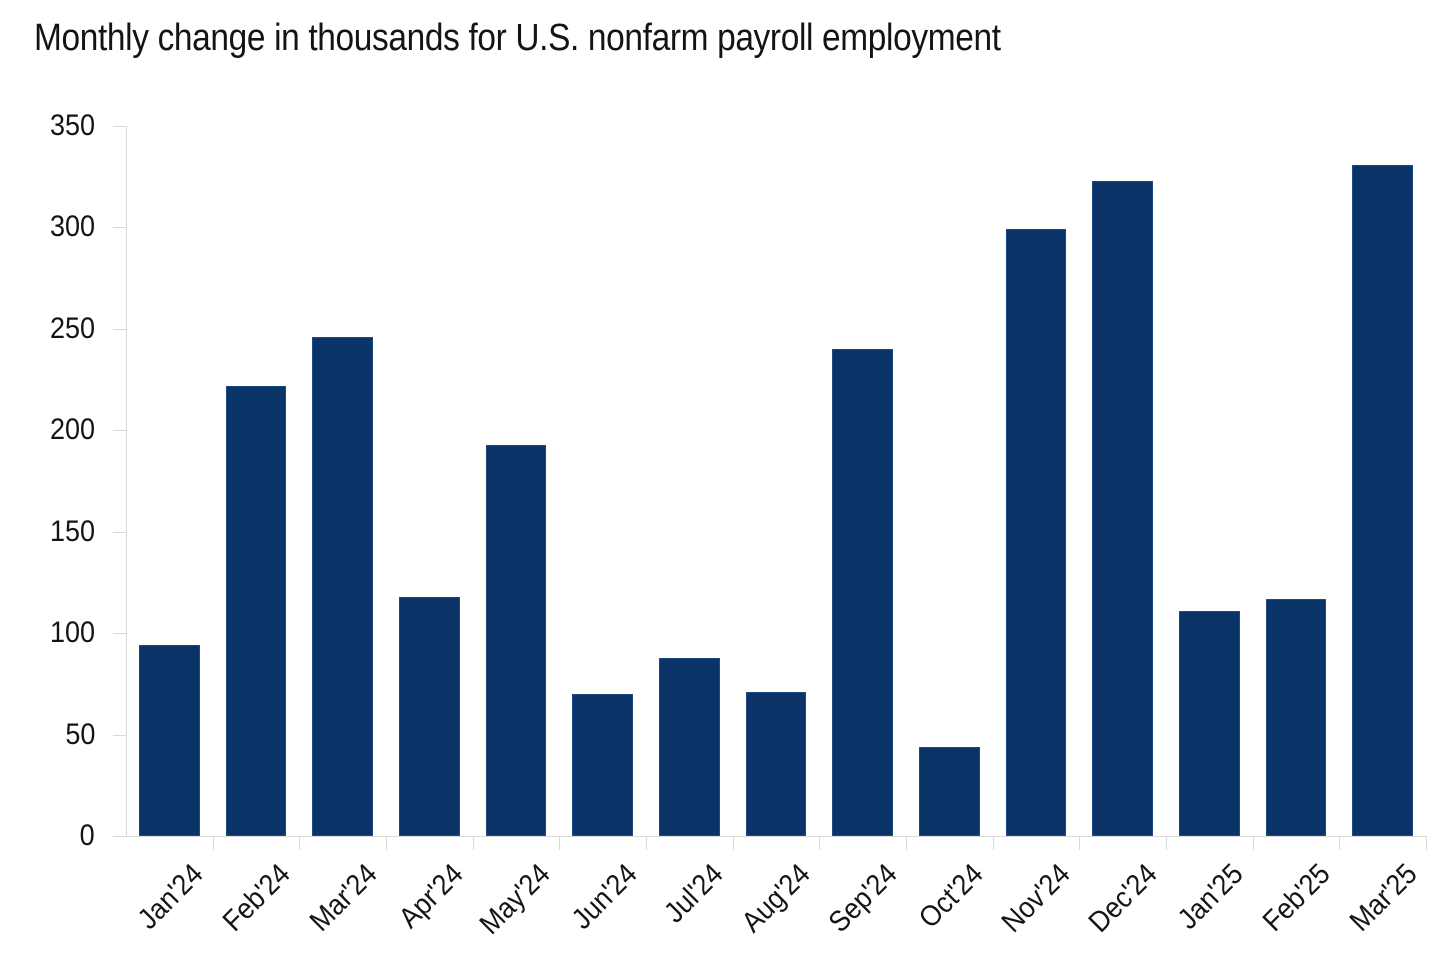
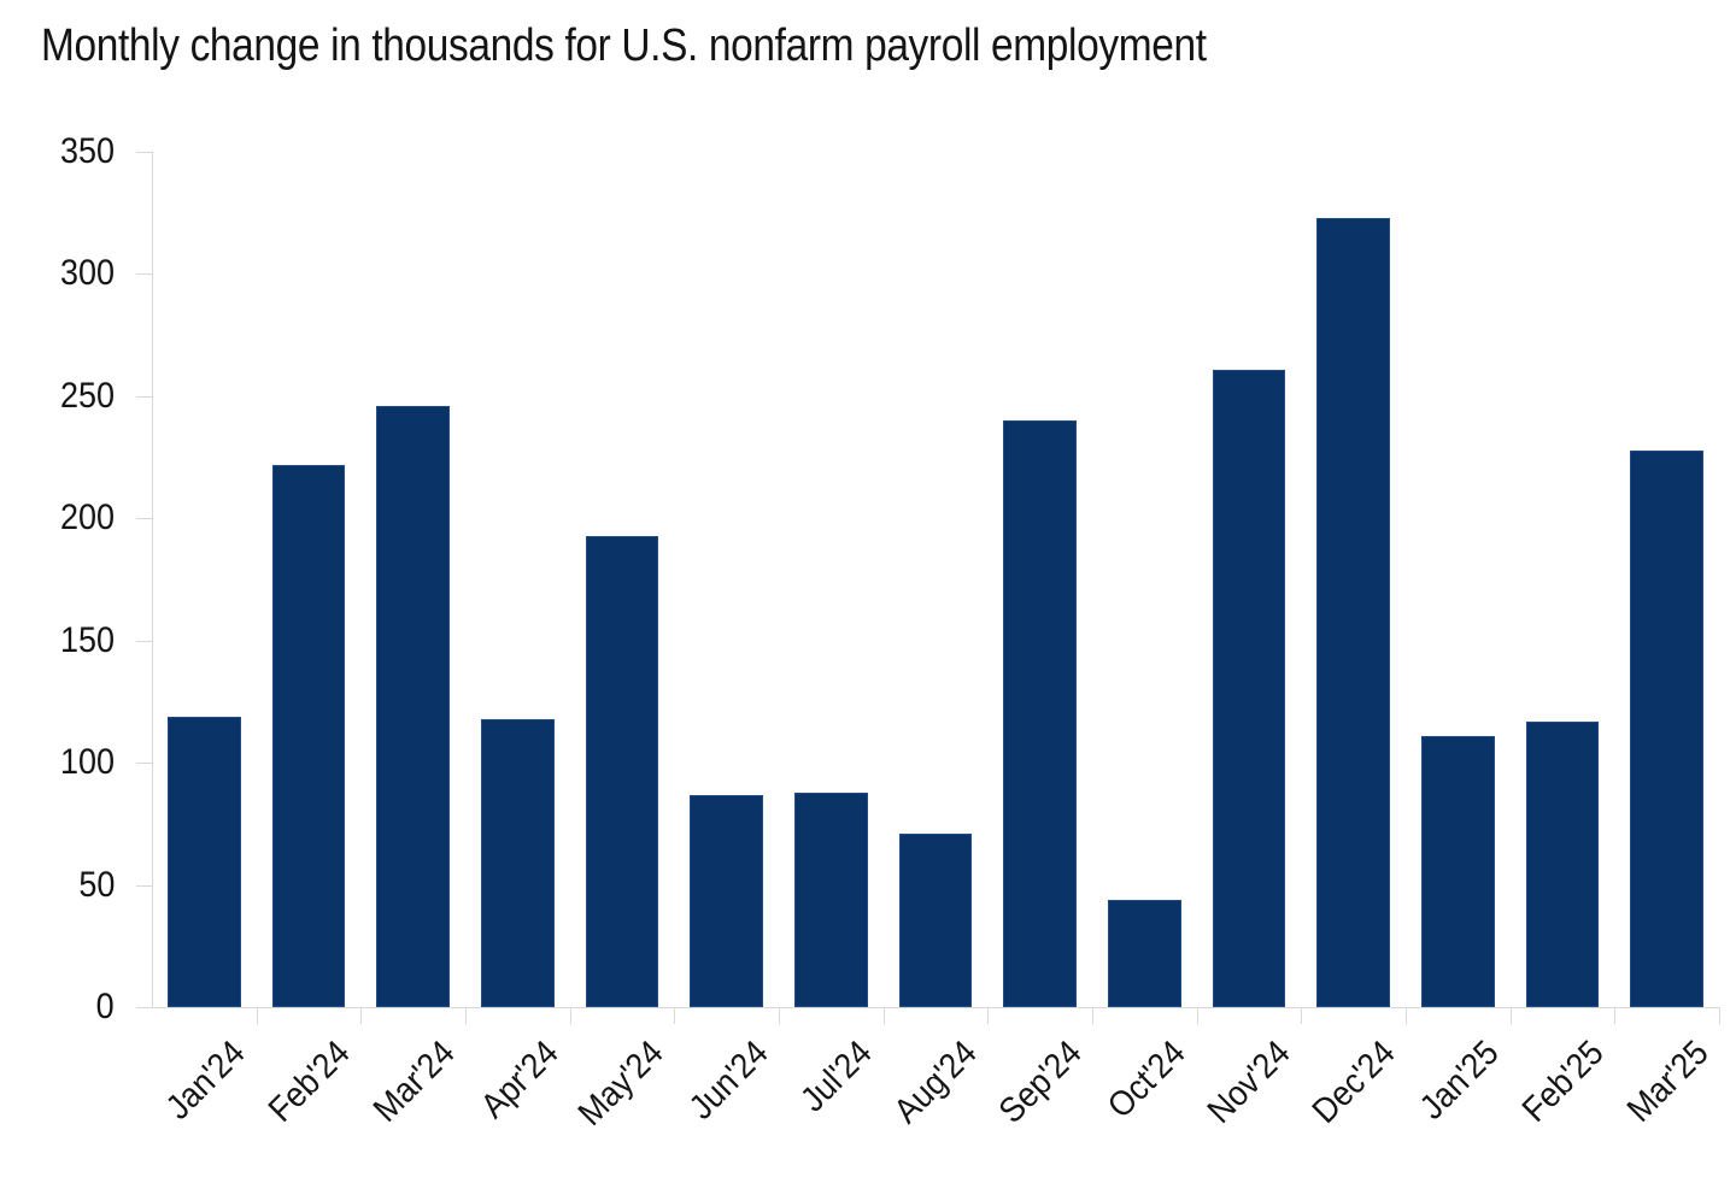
Jan'24: 94 -> 119
Jun'24: 70 -> 87
Nov'24: 299 -> 261
Mar'25: 331 -> 228
